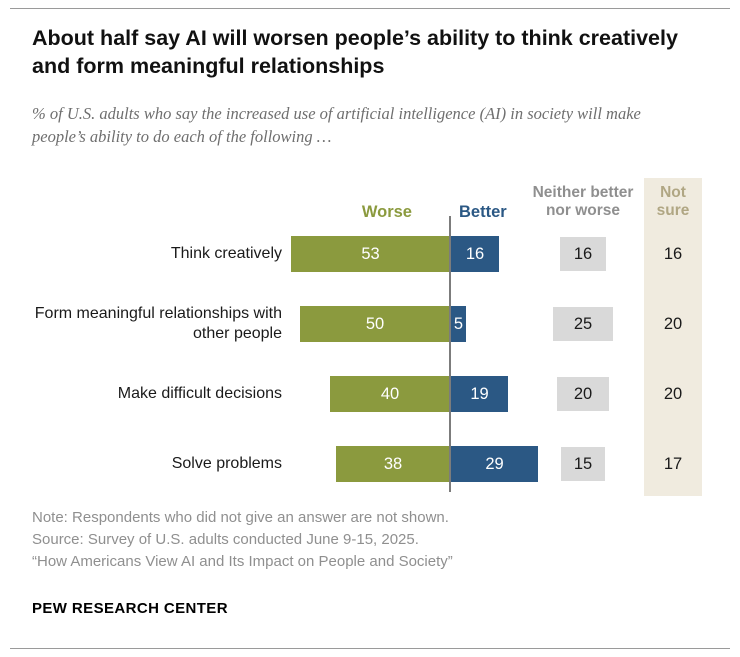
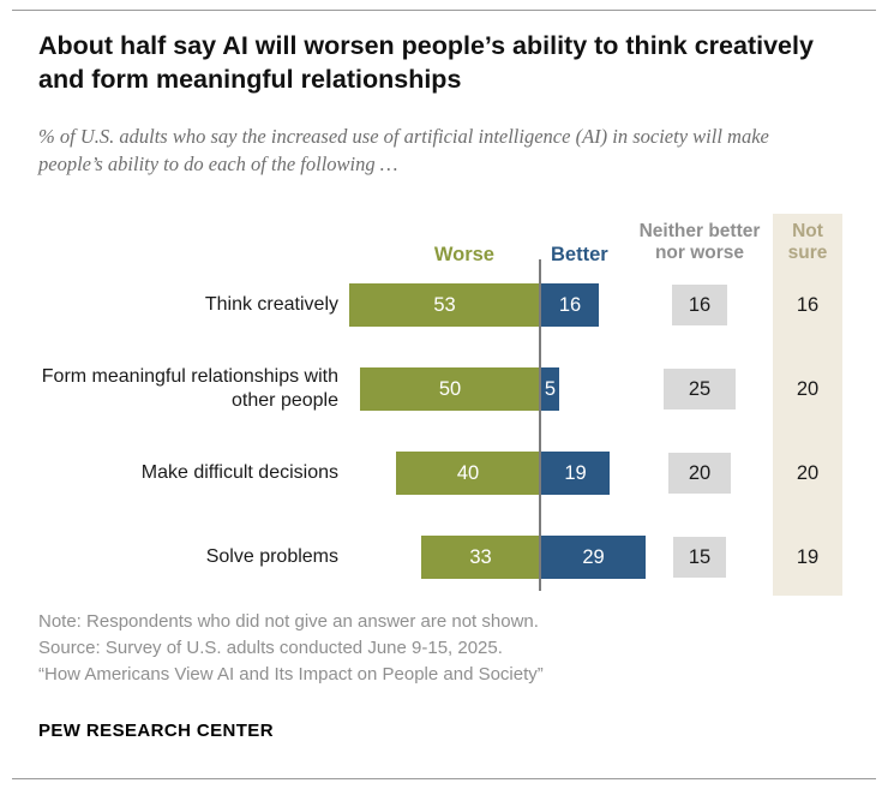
Worse/Solve problems: 38 -> 33
Not sure/Solve problems: 17 -> 19
